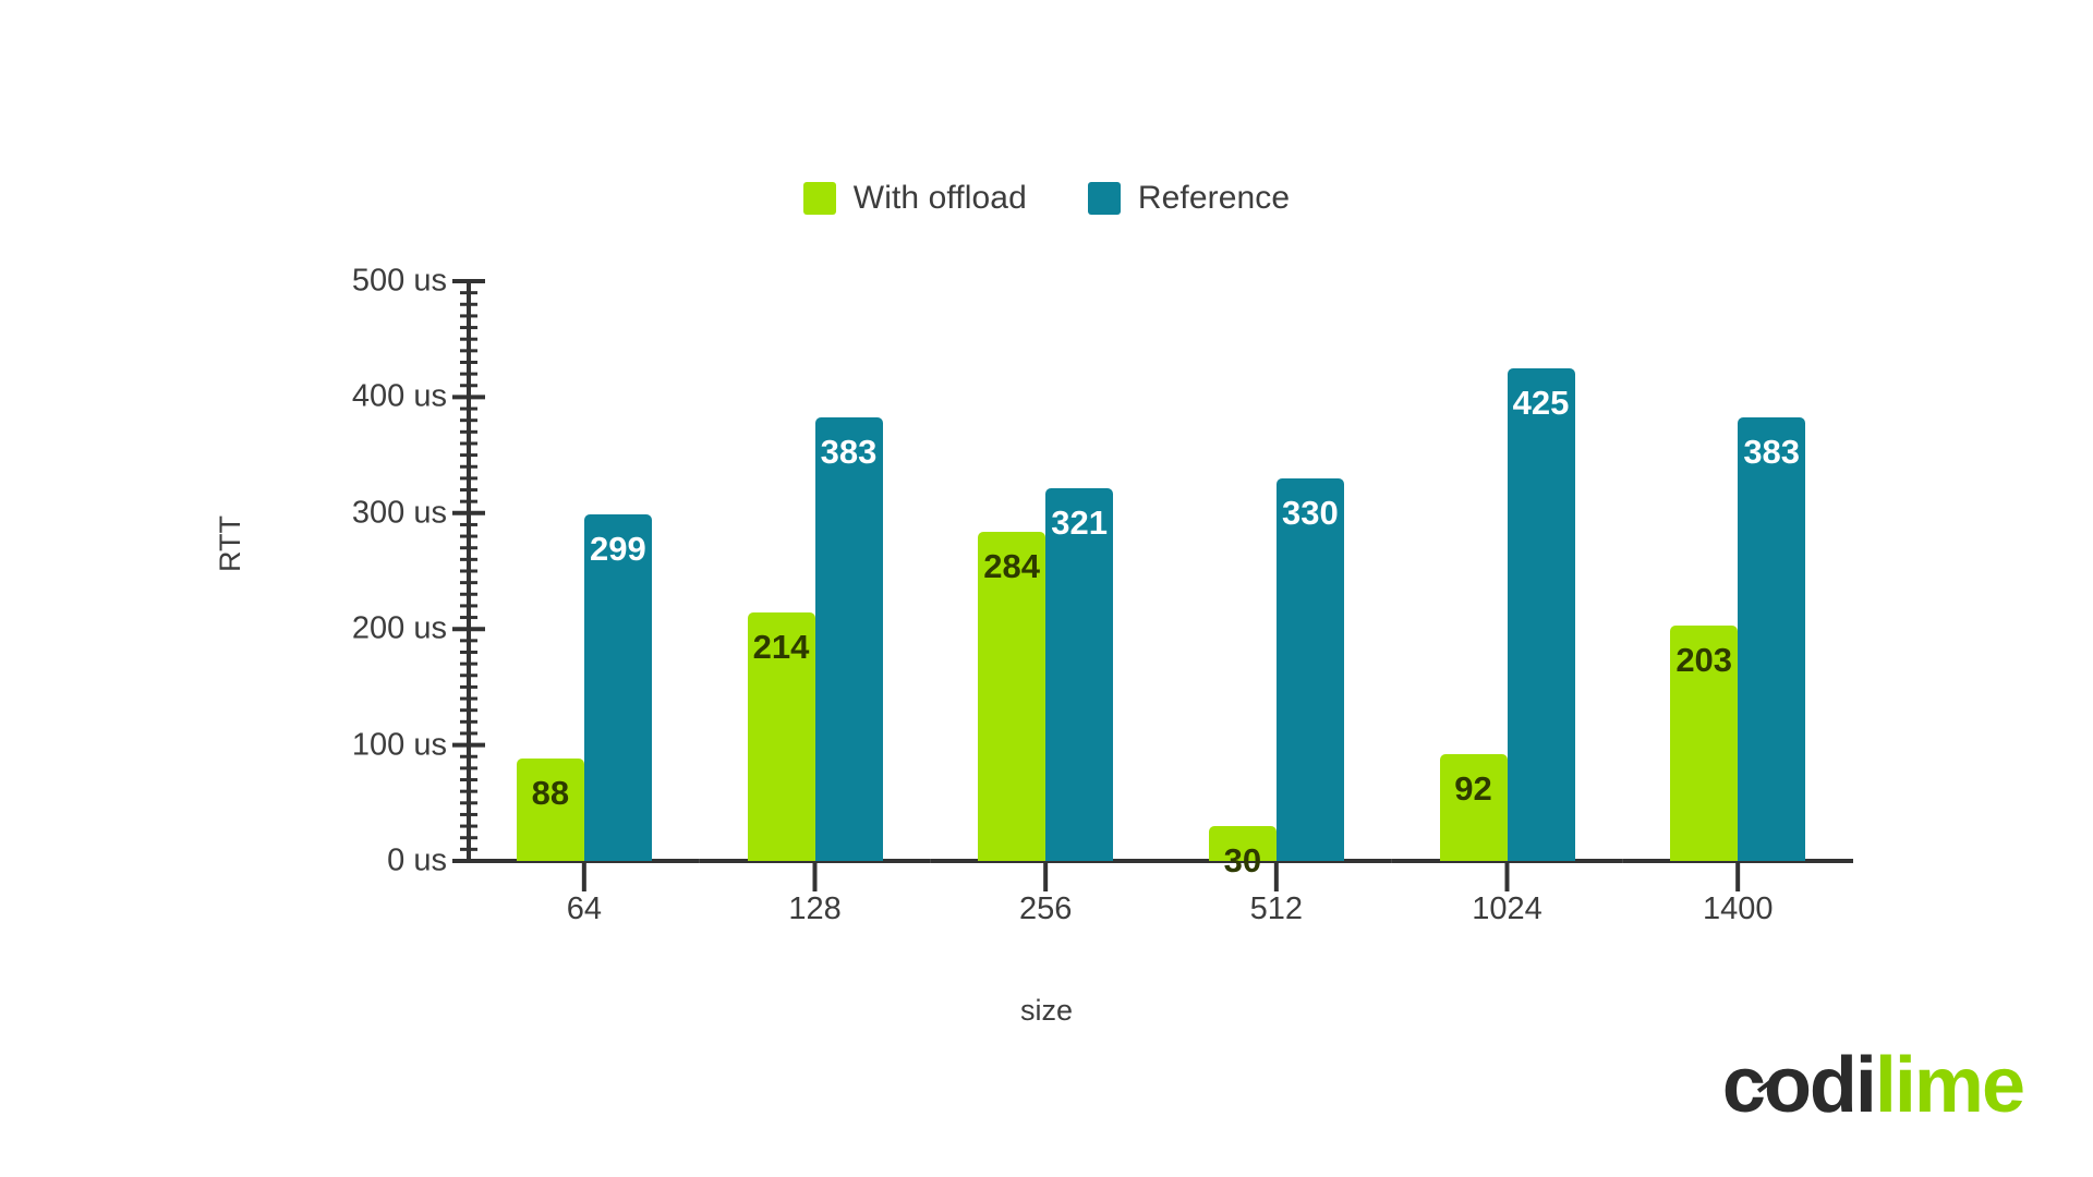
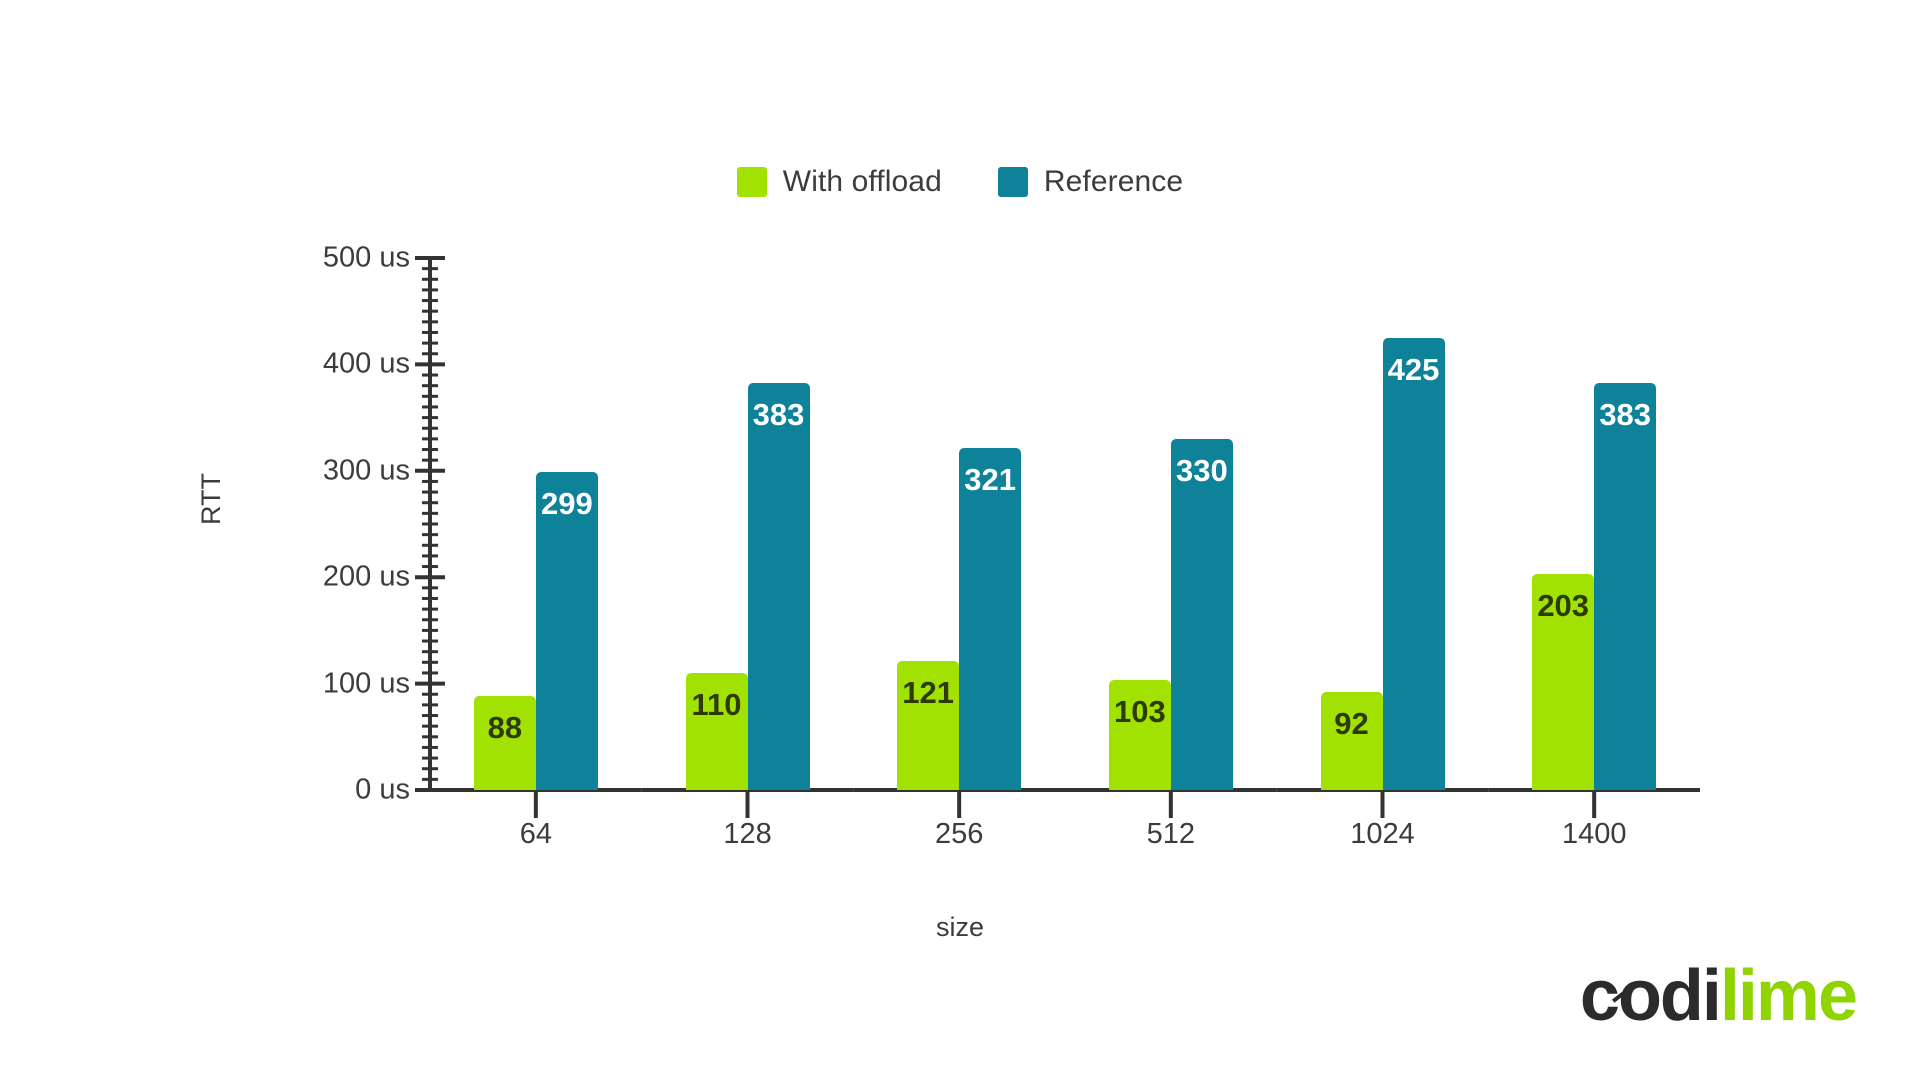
With offload/128: 214 -> 110
With offload/256: 284 -> 121
With offload/512: 30 -> 103
